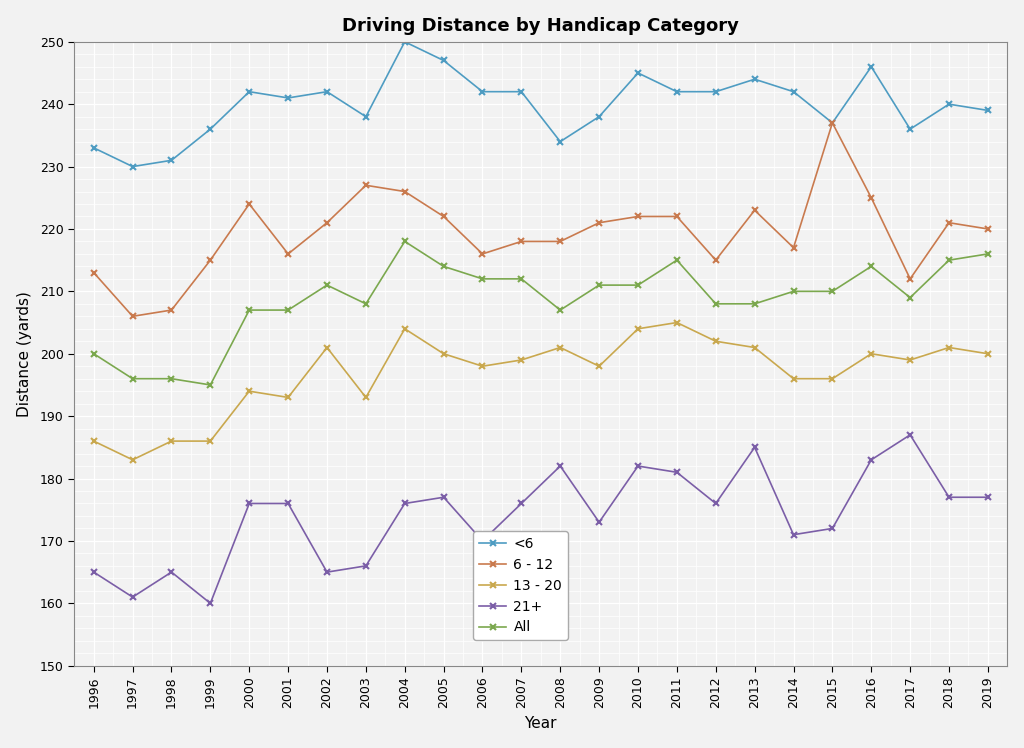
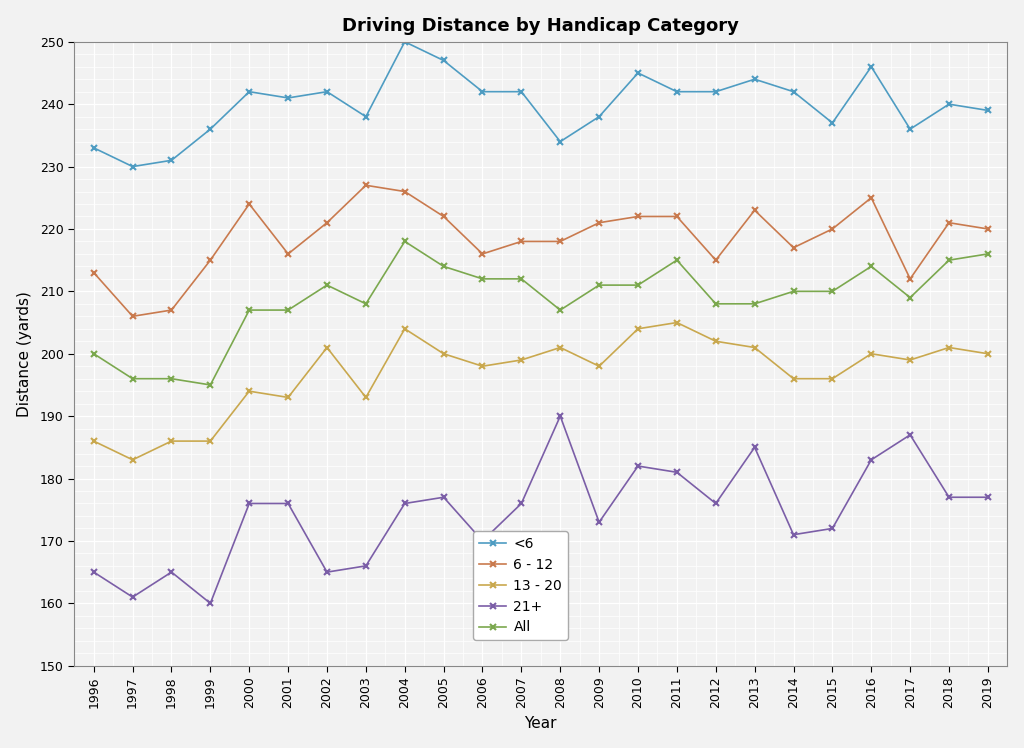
21+/2008: 182 -> 190
6 - 12/2015: 237 -> 220
